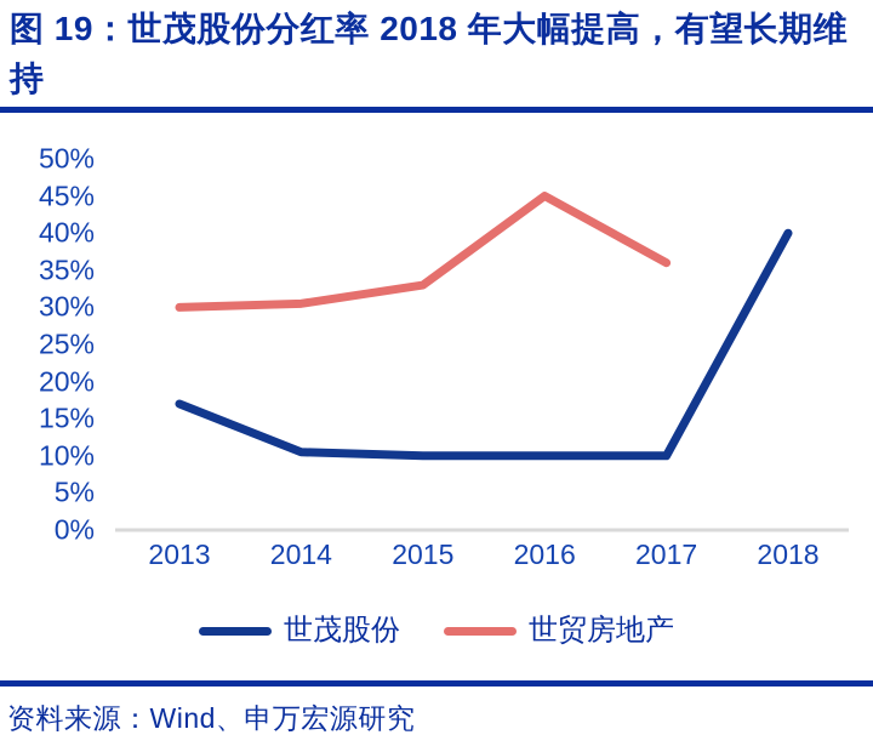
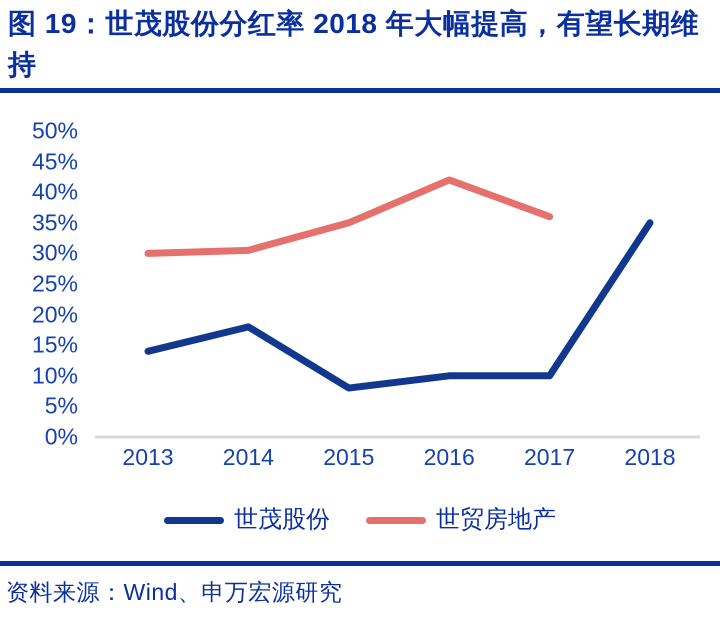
世茂股份/2013: 17% -> 14%
世茂股份/2014: 10% -> 18%
世茂股份/2015: 10% -> 8%
世贸房地产/2015: 33% -> 35%
世贸房地产/2016: 45% -> 42%
世茂股份/2018: 40% -> 35%
